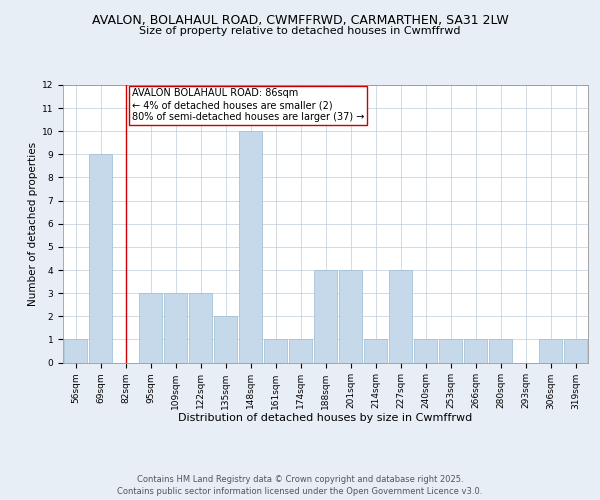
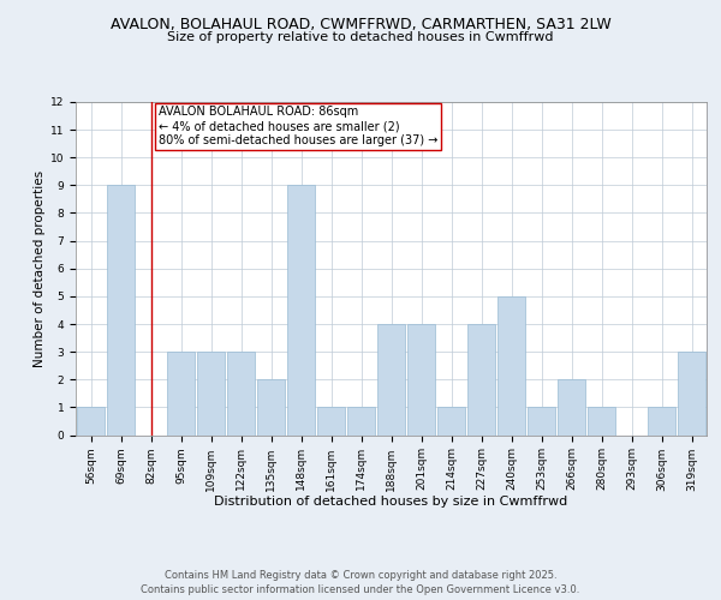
148sqm: 10 -> 9
240sqm: 1 -> 5
266sqm: 1 -> 2
319sqm: 1 -> 3
